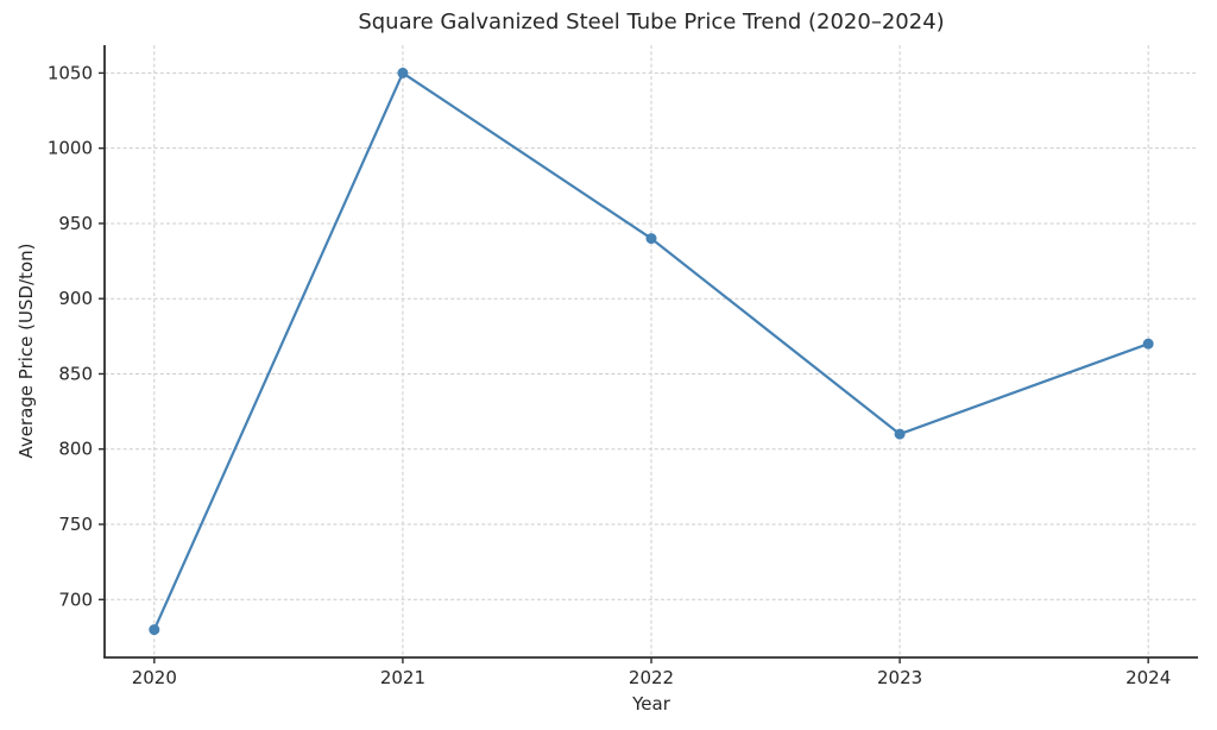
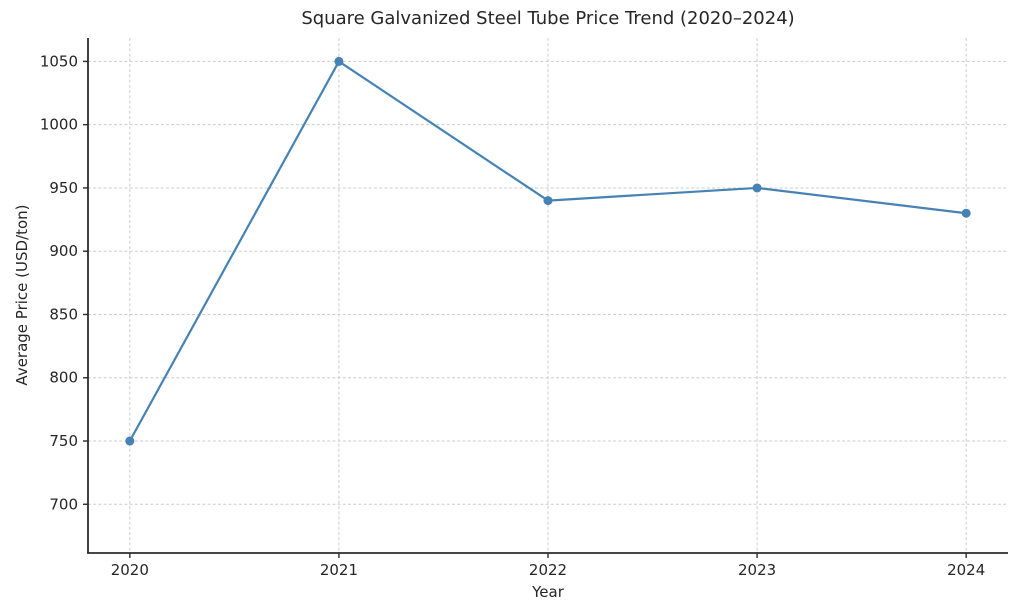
2020: 680 -> 750
2023: 810 -> 950
2024: 870 -> 930
